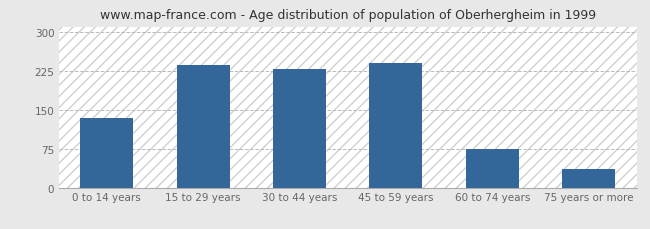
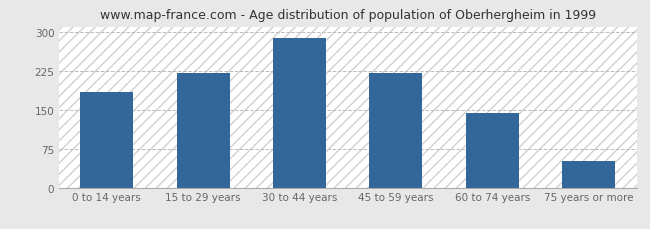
0 to 14 years: 134 -> 185
15 to 29 years: 236 -> 220
30 to 44 years: 228 -> 288
45 to 59 years: 240 -> 220
60 to 74 years: 74 -> 144
75 years or more: 36 -> 52
